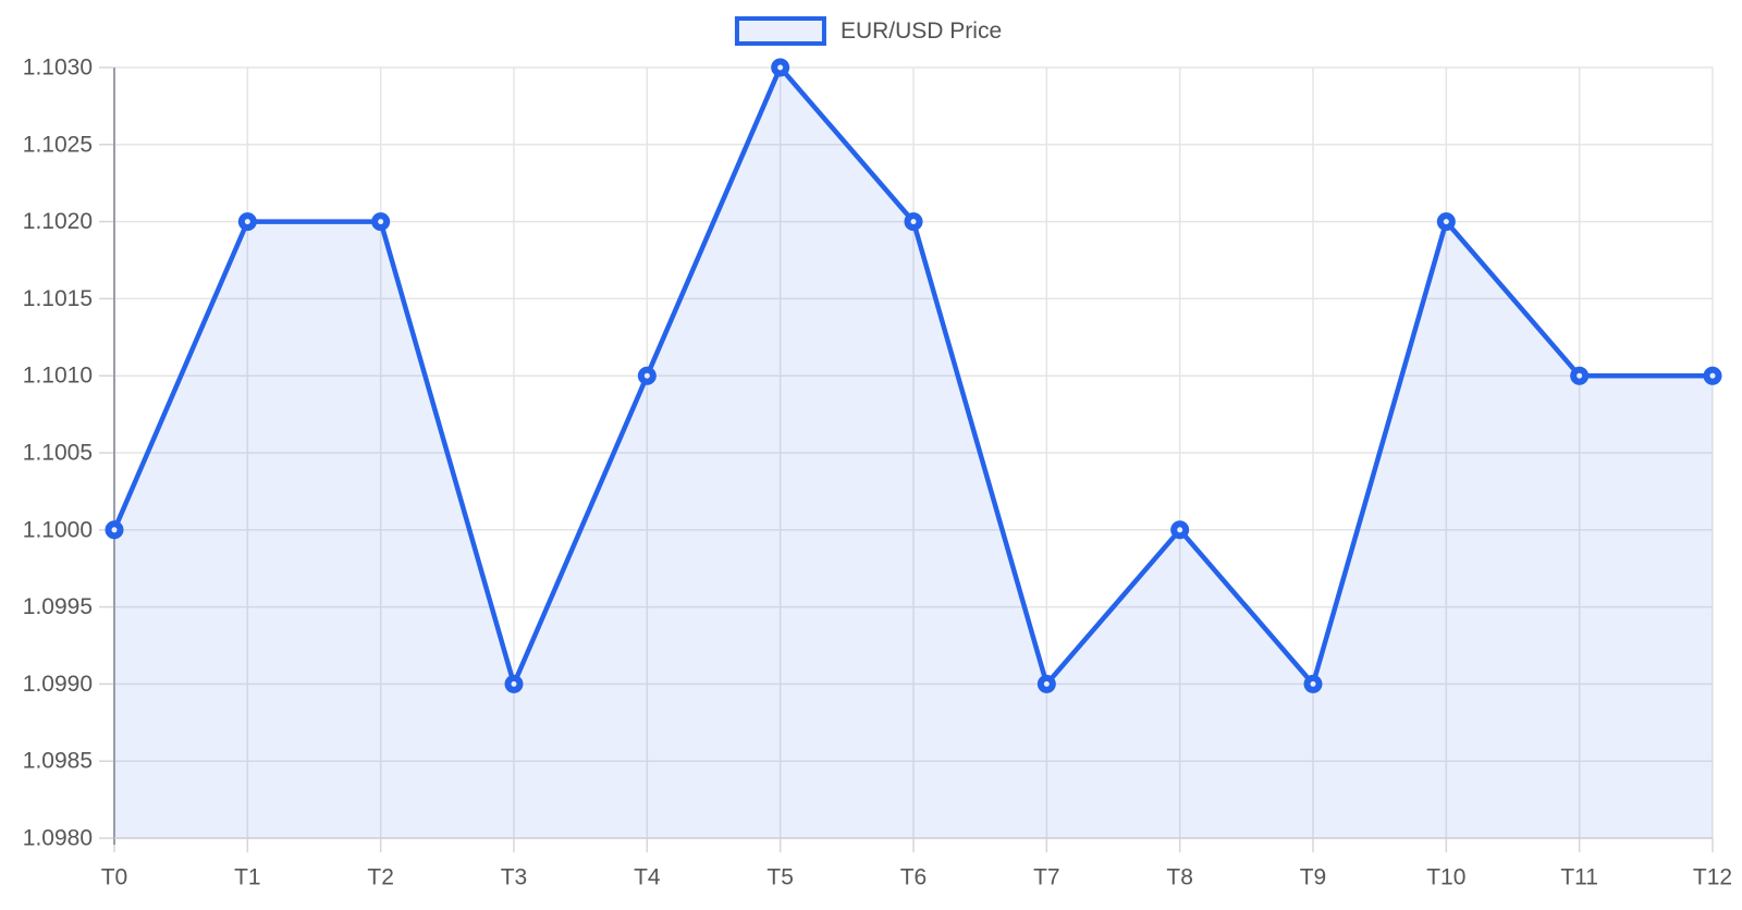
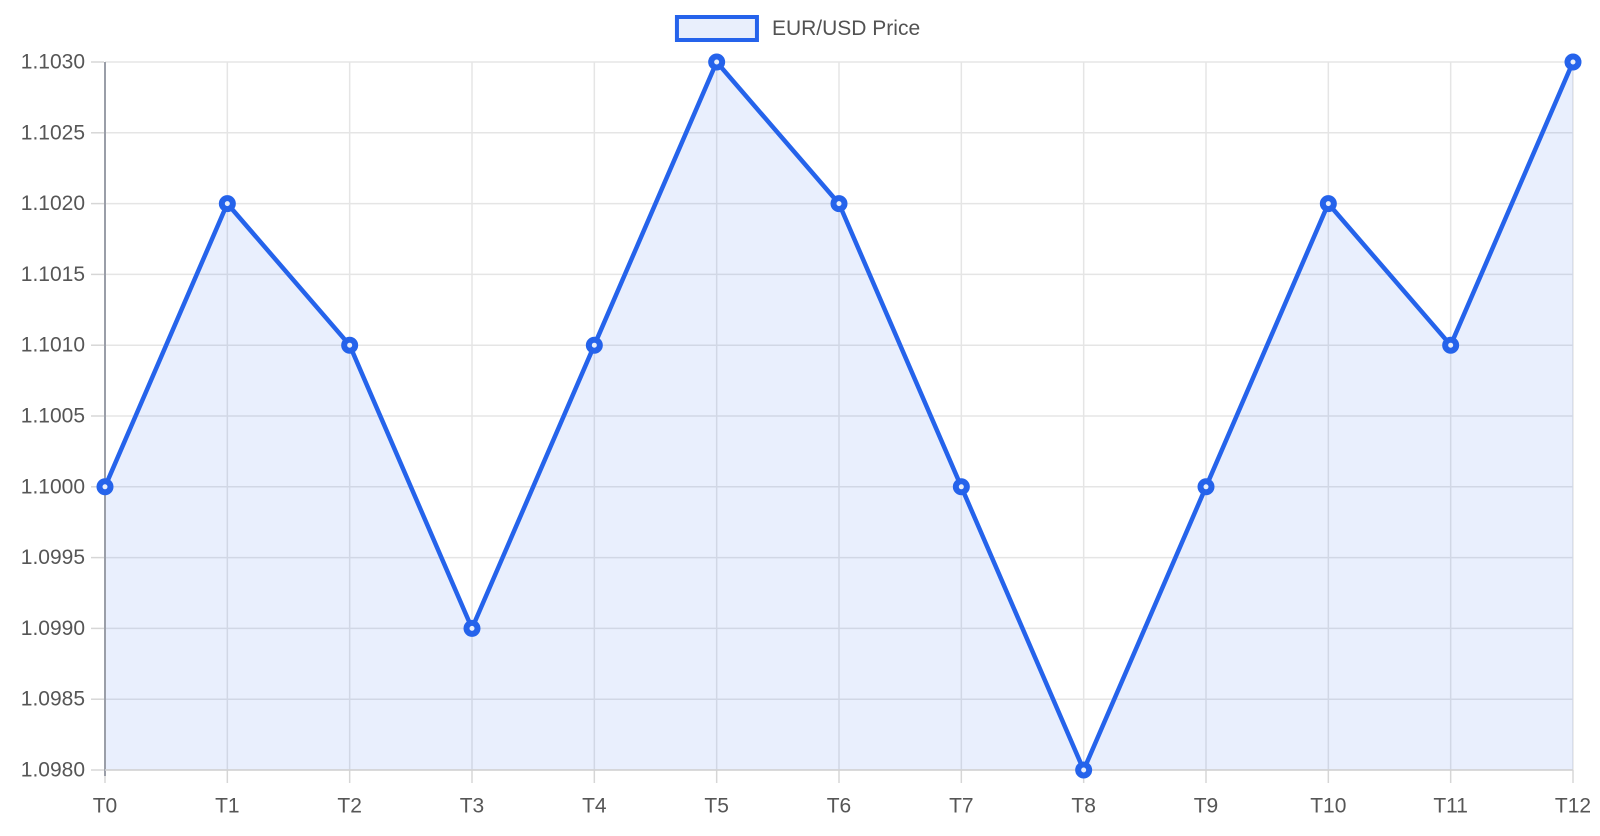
T2: 1.102 -> 1.101
T7: 1.099 -> 1.100
T8: 1.100 -> 1.098
T9: 1.099 -> 1.100
T12: 1.101 -> 1.103
